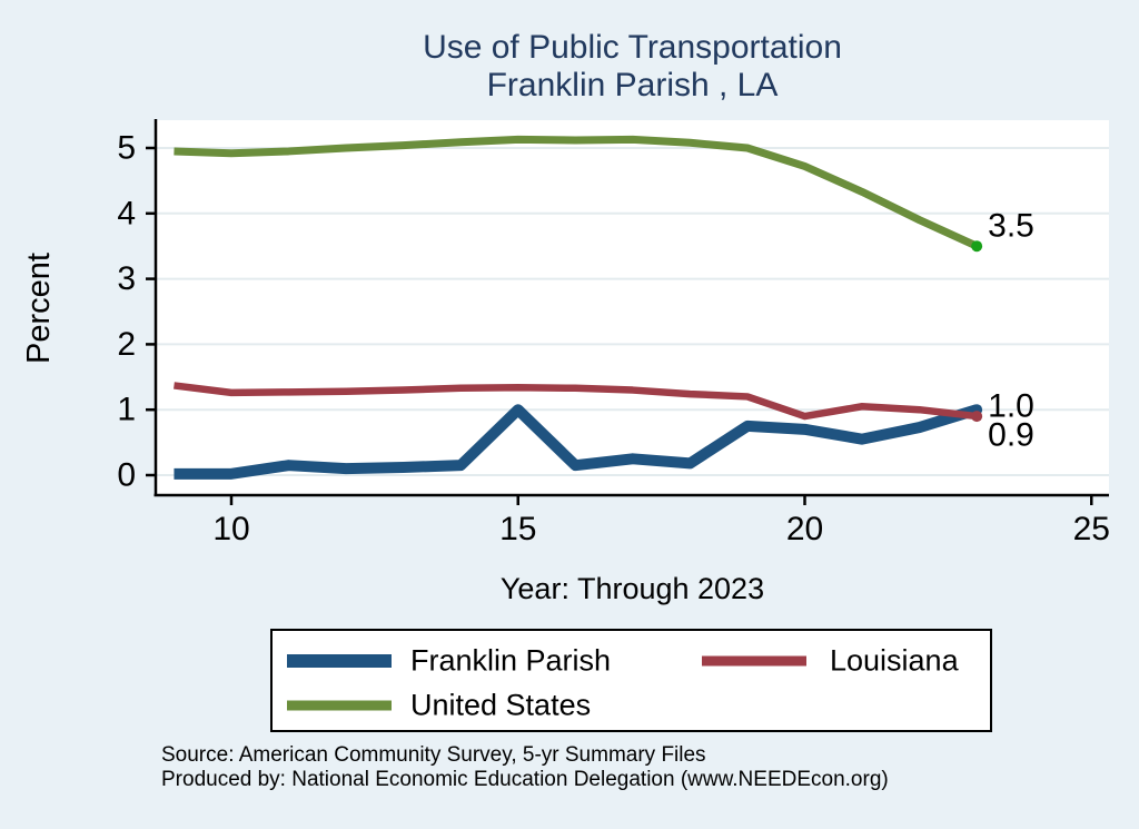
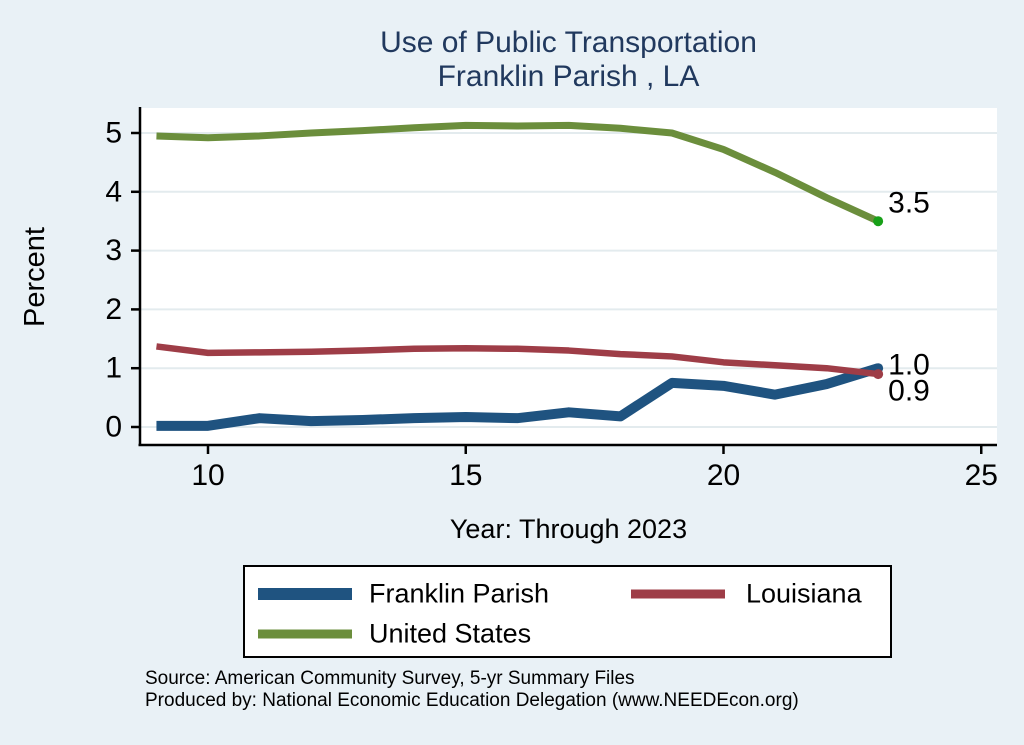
Franklin Parish/15: 1.0 -> 0.2
Louisiana/20: 0.9 -> 1.1
